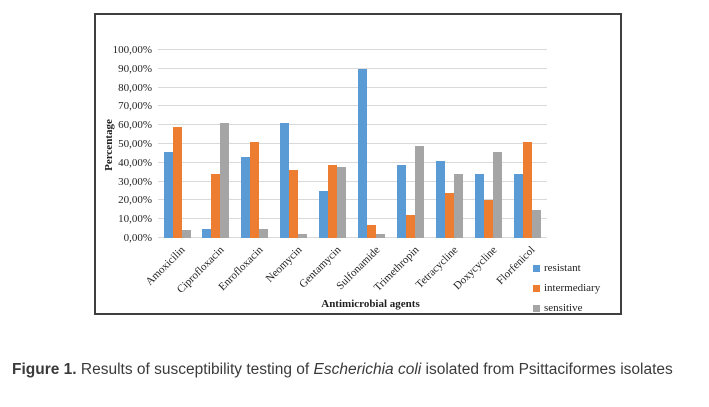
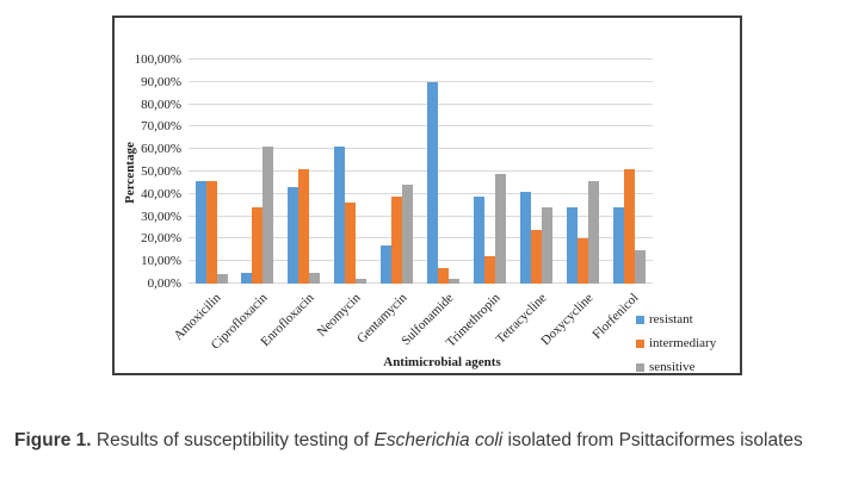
intermediary/Amoxicilin: 59% -> 46%
resistant/Gentamycin: 25% -> 17%
sensitive/Gentamycin: 38% -> 44%
